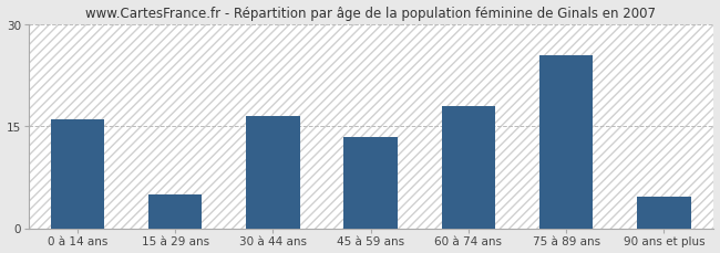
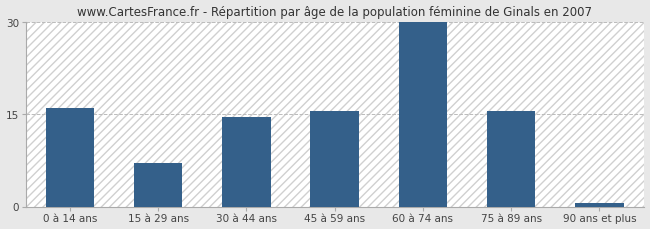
15 à 29 ans: 5.0 -> 7.0
30 à 44 ans: 16.4 -> 14.5
45 à 59 ans: 13.4 -> 15.5
60 à 74 ans: 18.0 -> 30.0
75 à 89 ans: 25.4 -> 15.5
90 ans et plus: 4.6 -> 0.5
